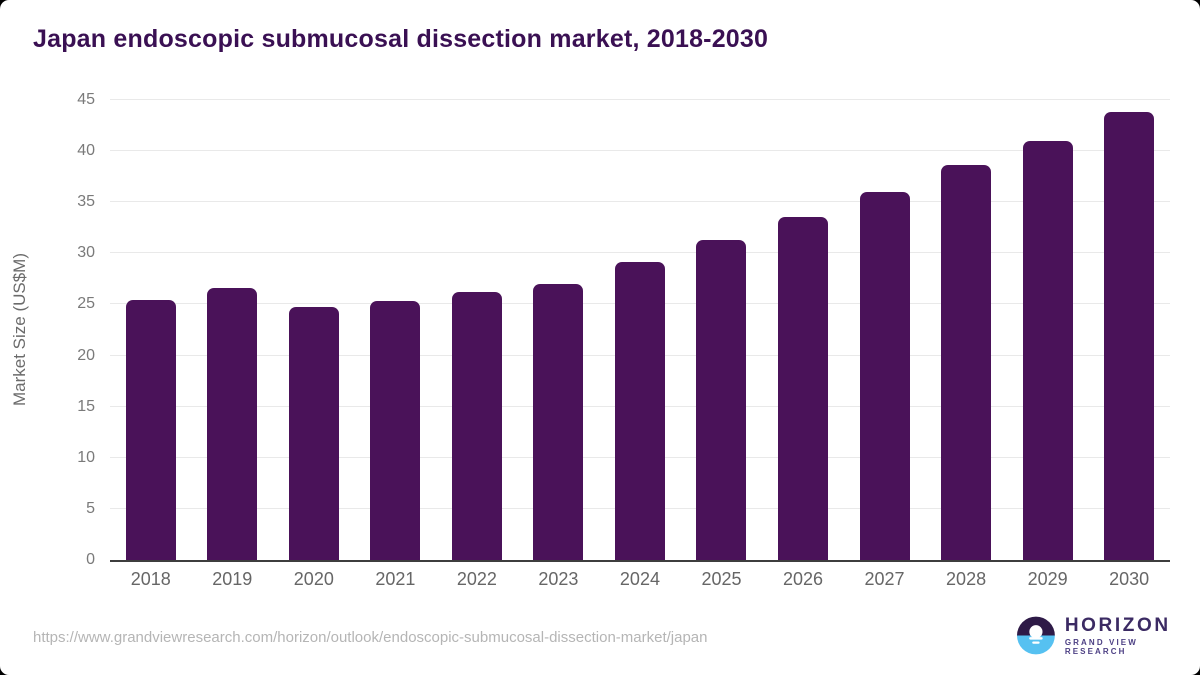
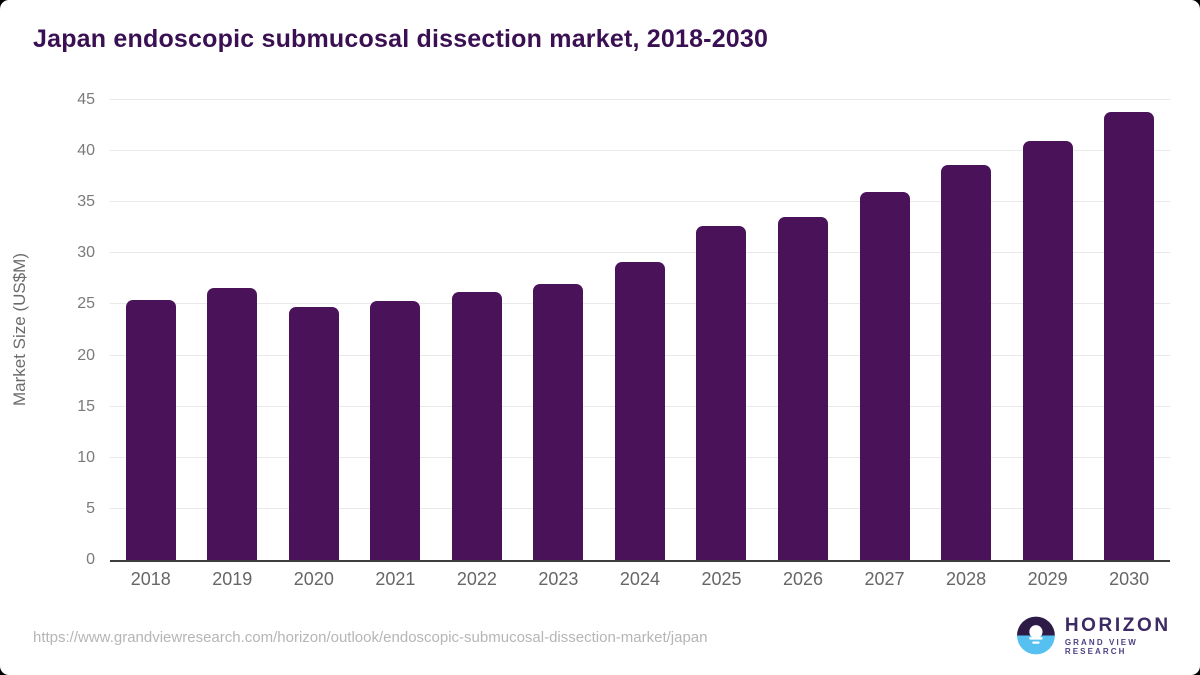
2025: 31.3 -> 32.7
